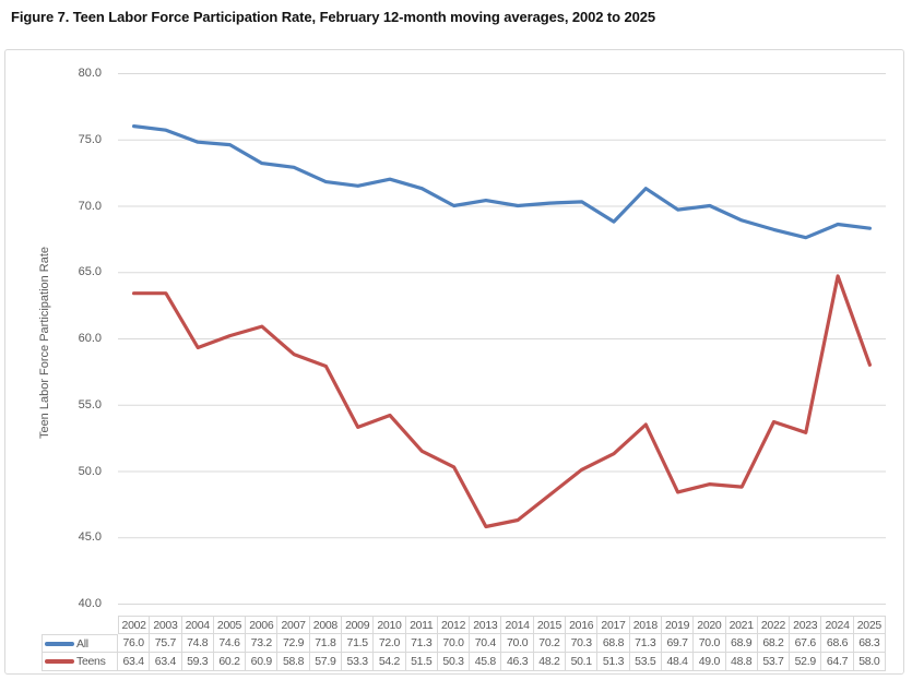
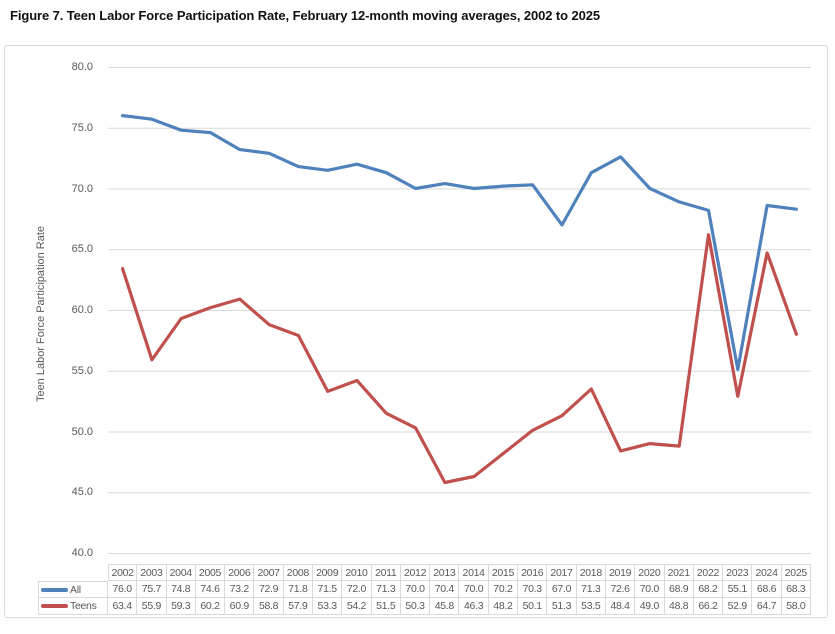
Teens/2003: 63.4 -> 55.9
All/2017: 68.8 -> 67.0
All/2019: 69.7 -> 72.6
Teens/2022: 53.7 -> 66.2
All/2023: 67.6 -> 55.1
